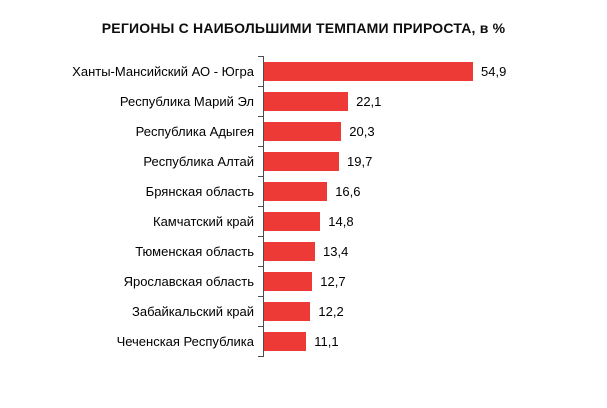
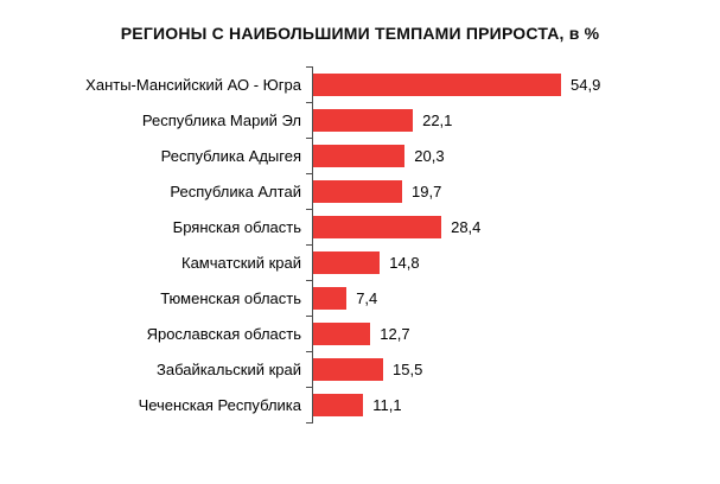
Брянская область: 16,6 -> 28,4
Тюменская область: 13,4 -> 7,4
Забайкальский край: 12,2 -> 15,5
